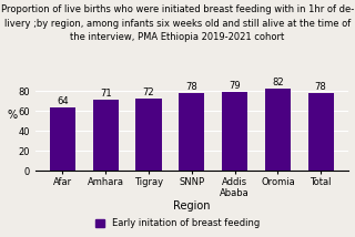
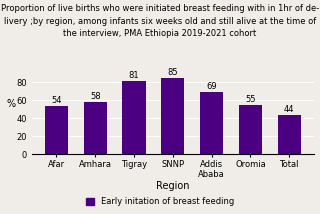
Afar: 64 -> 54
Amhara: 71 -> 58
Tigray: 72 -> 81
SNNP: 78 -> 85
Addis Ababa: 79 -> 69
Oromia: 82 -> 55
Total: 78 -> 44
